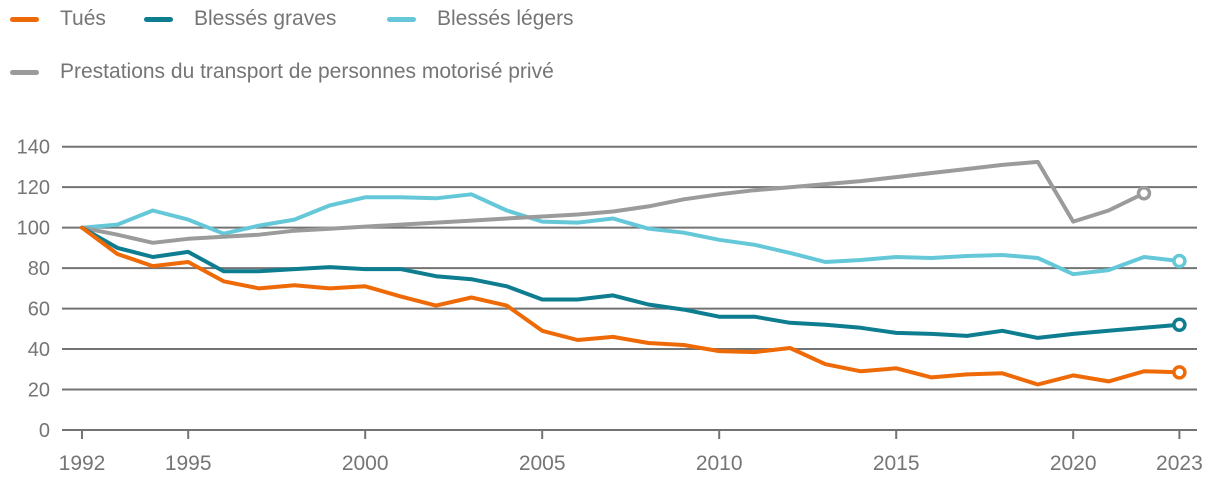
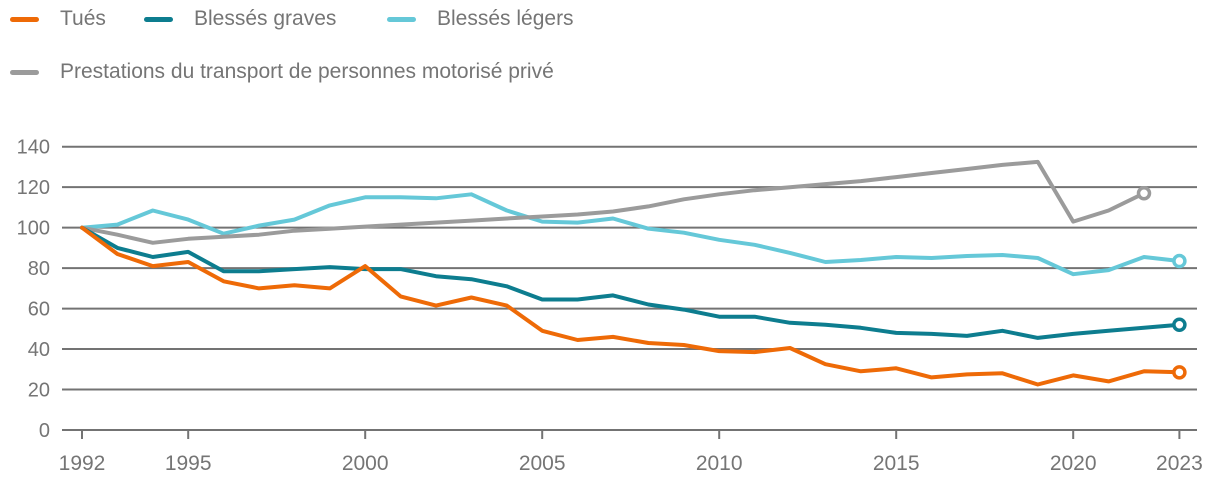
Tués/2000: 71 -> 81
